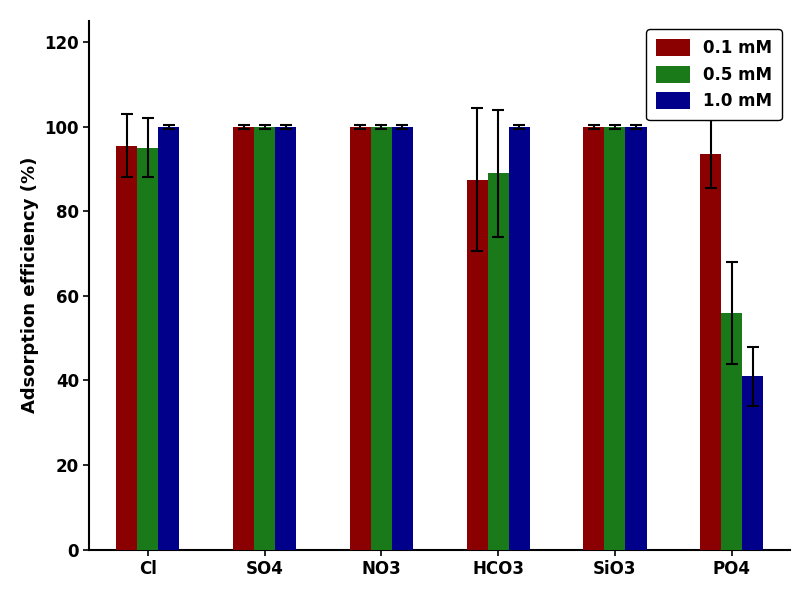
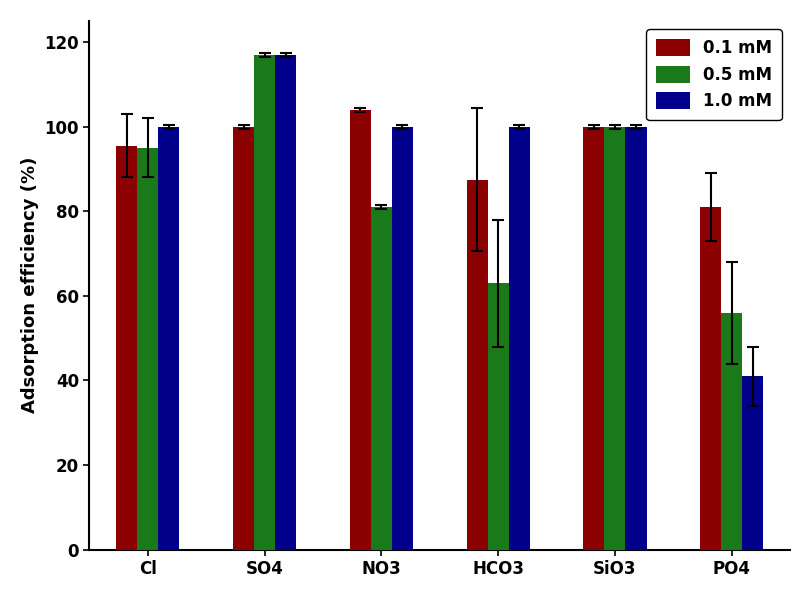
0.5 mM/SO4: 100 -> 117
1.0 mM/SO4: 100 -> 117
0.1 mM/NO3: 100.0 -> 104.0
0.5 mM/NO3: 100 -> 81
0.5 mM/HCO3: 89 -> 63
0.1 mM/PO4: 93.5 -> 81.0
